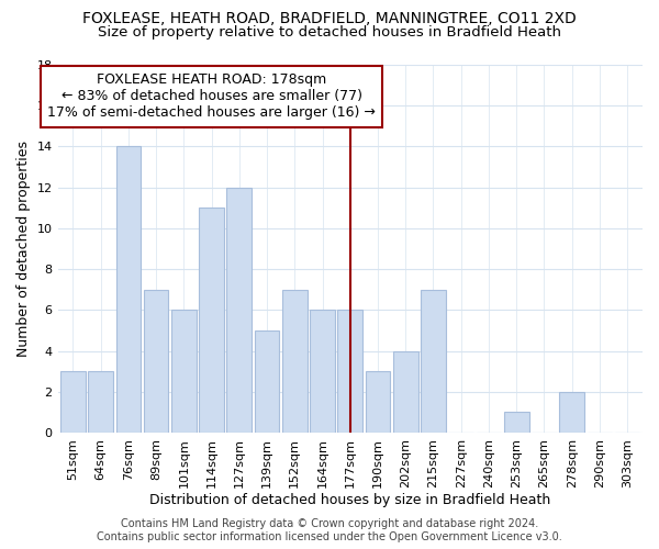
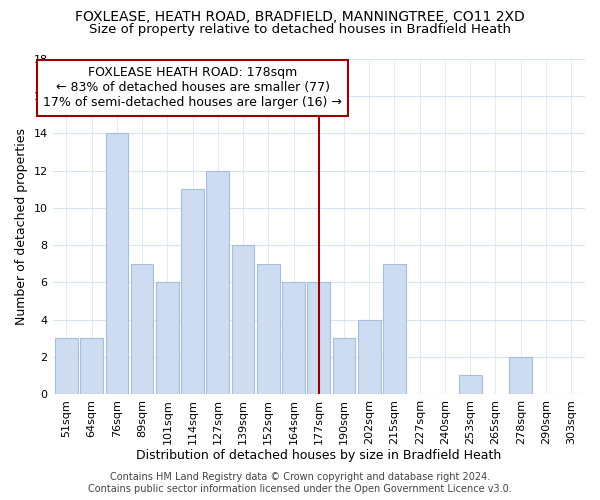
139sqm: 5 -> 8
